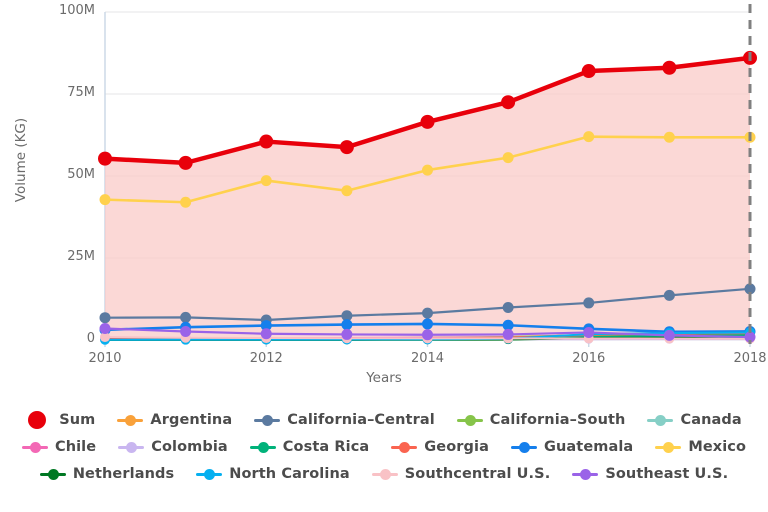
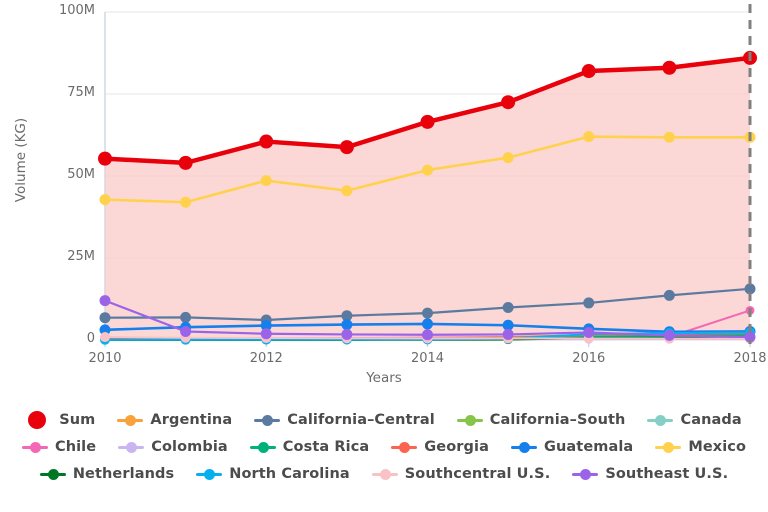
Southeast U.S./2010: 4M -> 12M
Chile/2018: 1M -> 9M
